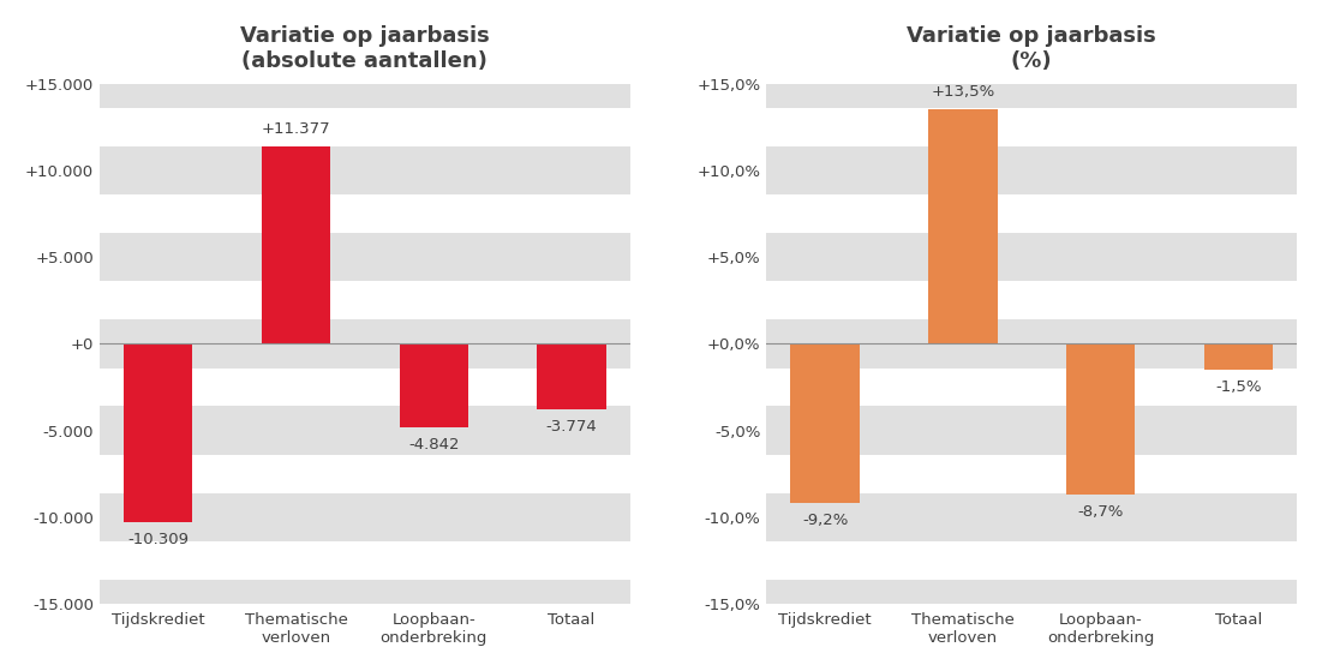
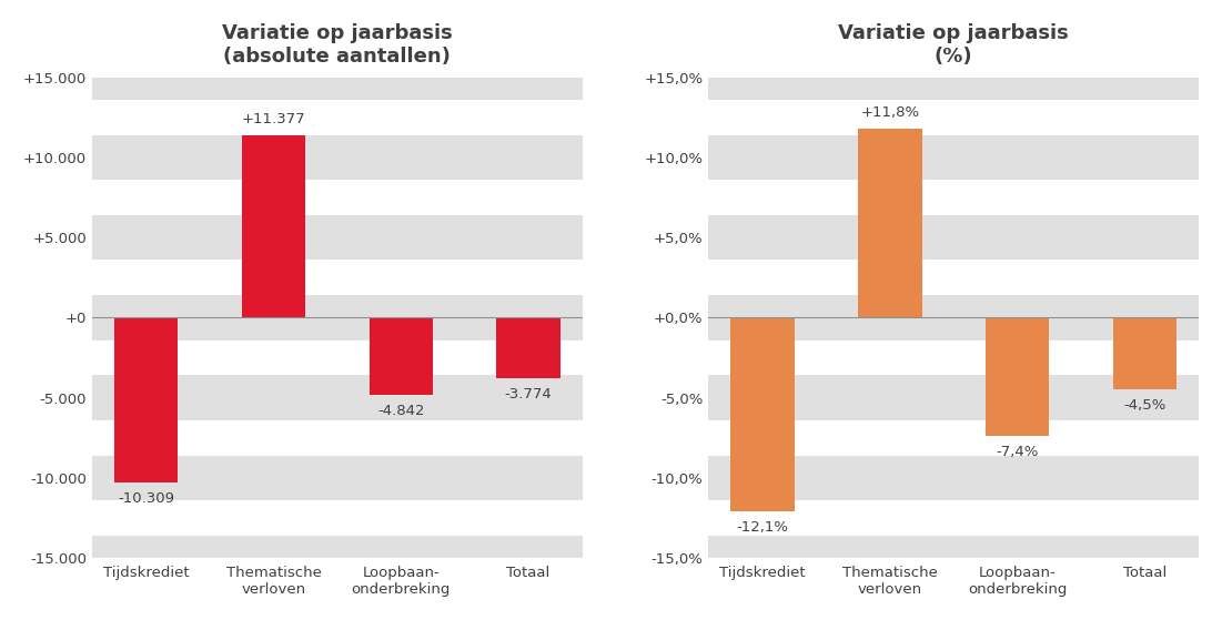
Variatie op jaarbasis (%)/Tijdskrediet: -9,2% -> -12,1%
Variatie op jaarbasis (%)/Thematische verloven: +13,5% -> +11,8%
Variatie op jaarbasis (%)/Loopbaan- onderbreking: -8,7% -> -7,4%
Variatie op jaarbasis (%)/Totaal: -1,5% -> -4,5%
